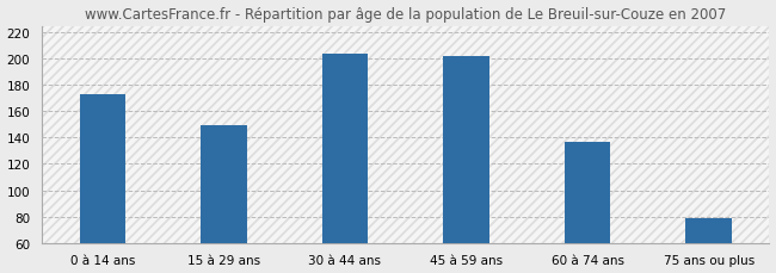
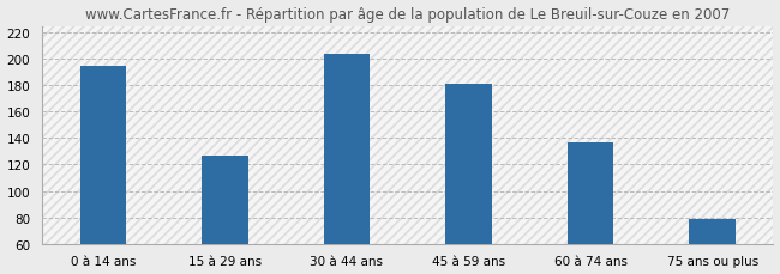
0 à 14 ans: 173 -> 195
15 à 29 ans: 149 -> 127
45 à 59 ans: 202 -> 181
